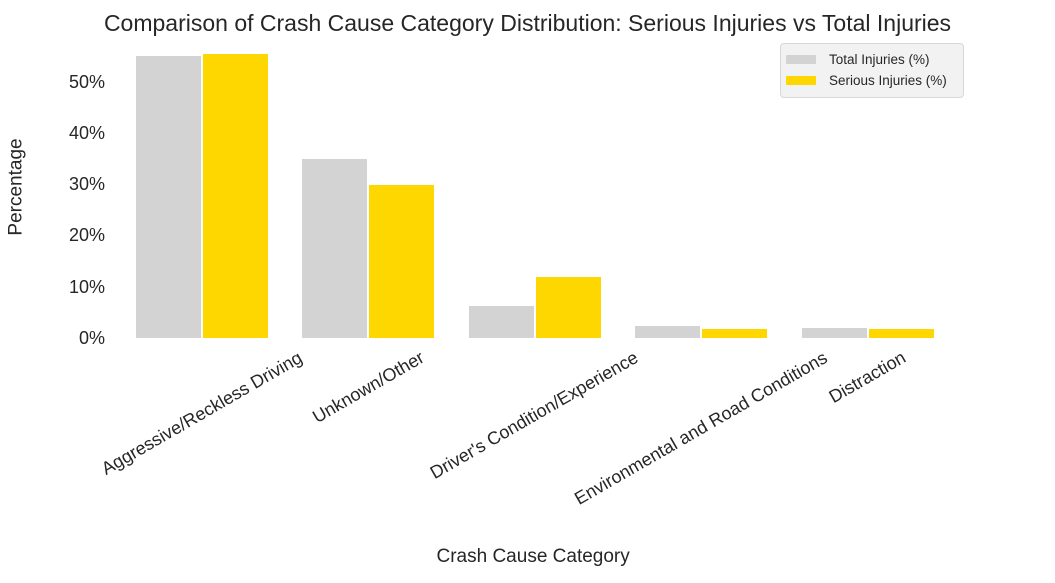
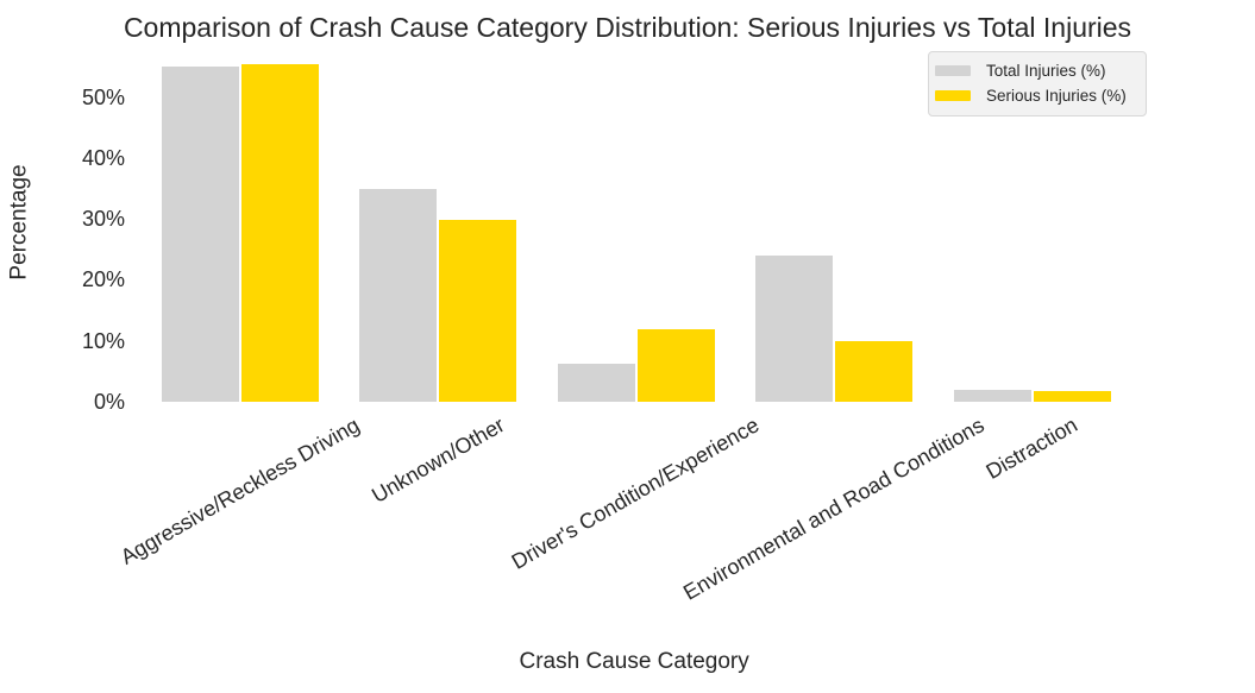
Total Injuries (%)/Environmental and Road Conditions: 2% -> 24%
Serious Injuries (%)/Environmental and Road Conditions: 2% -> 10%
